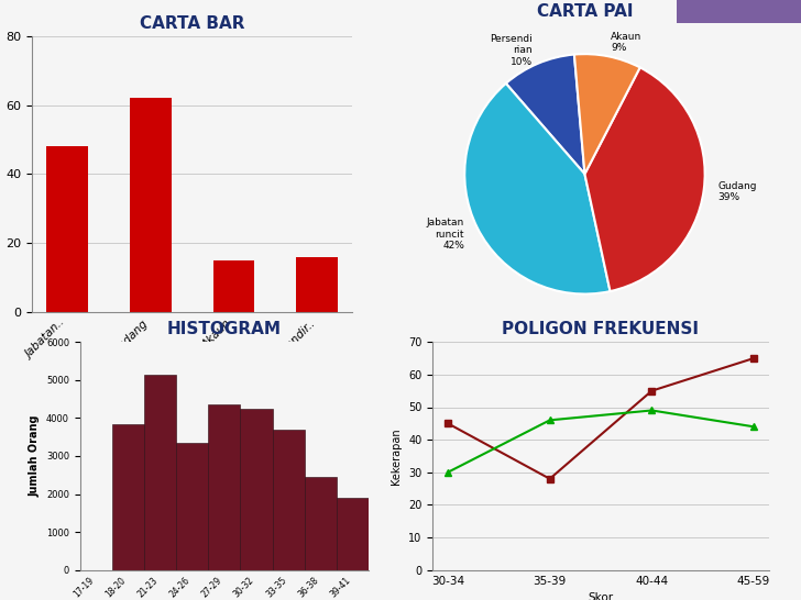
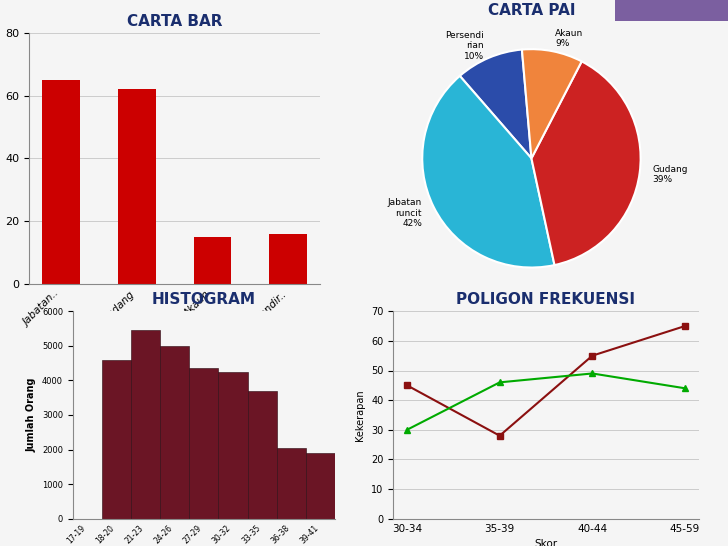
CARTA BAR/Jabatan..: 48 -> 65
18-20: 3850 -> 4600
21-23: 5150 -> 5450
24-26: 3350 -> 5000
36-38: 2450 -> 2050
